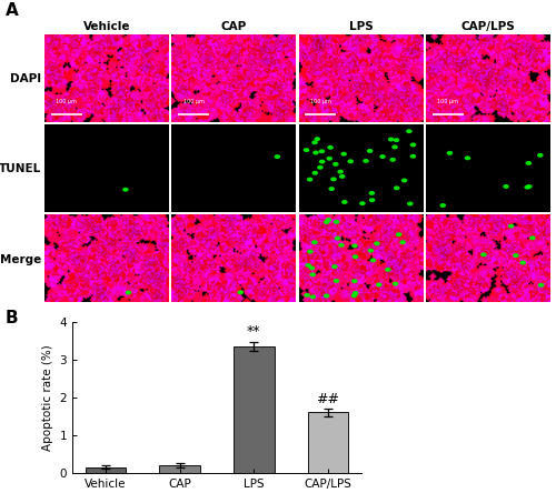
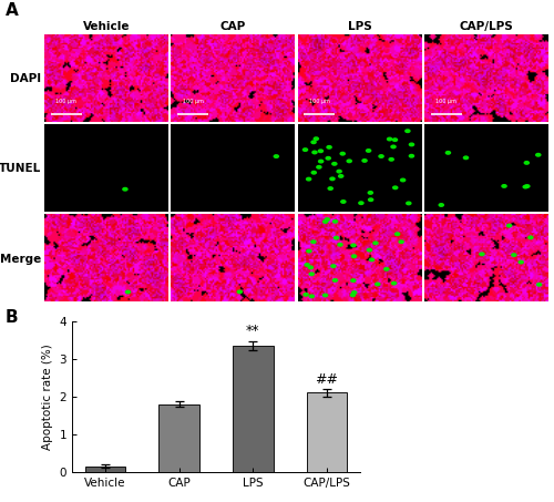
CAP: 0.20 -> 1.80
CAP/LPS: 1.60 -> 2.10
